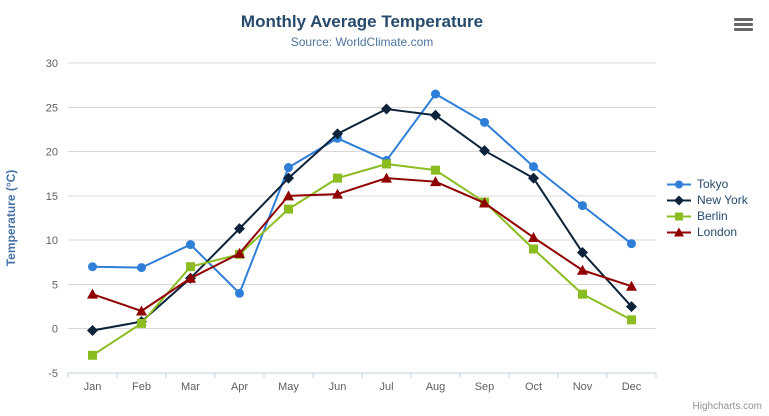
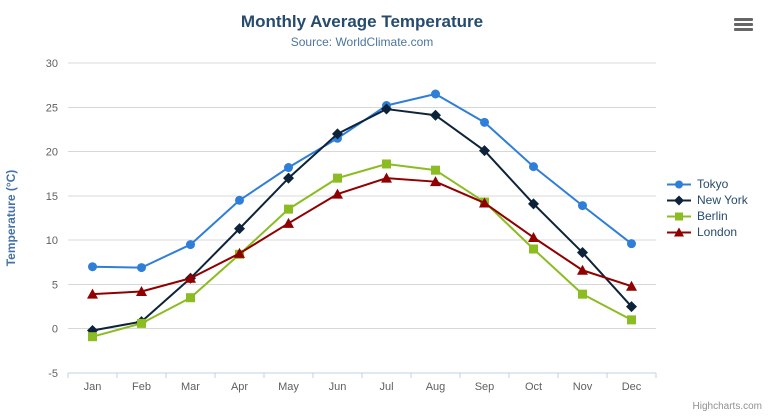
Berlin/Jan: -3 -> -1
London/Feb: 2 -> 4
Berlin/Mar: 7 -> 4
Tokyo/Apr: 4 -> 14
London/May: 15 -> 12
Tokyo/Jul: 19 -> 25
New York/Oct: 17 -> 14
